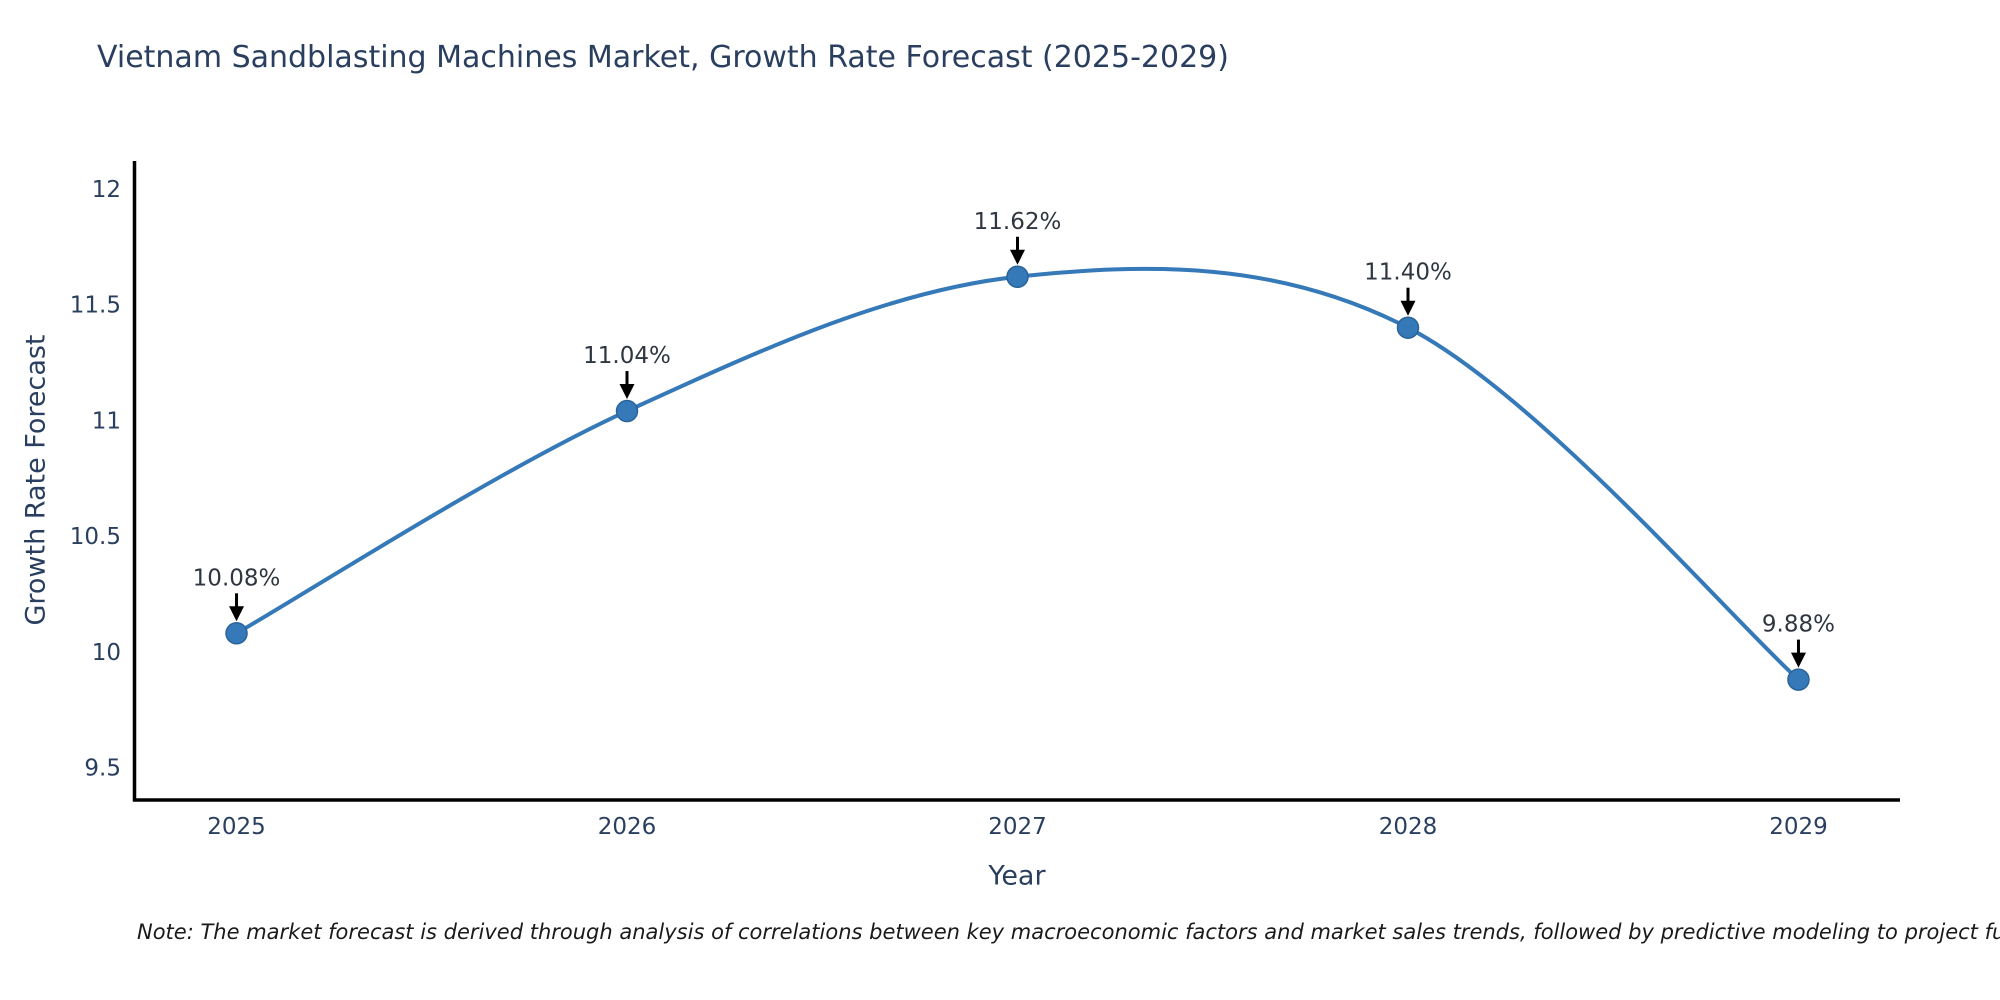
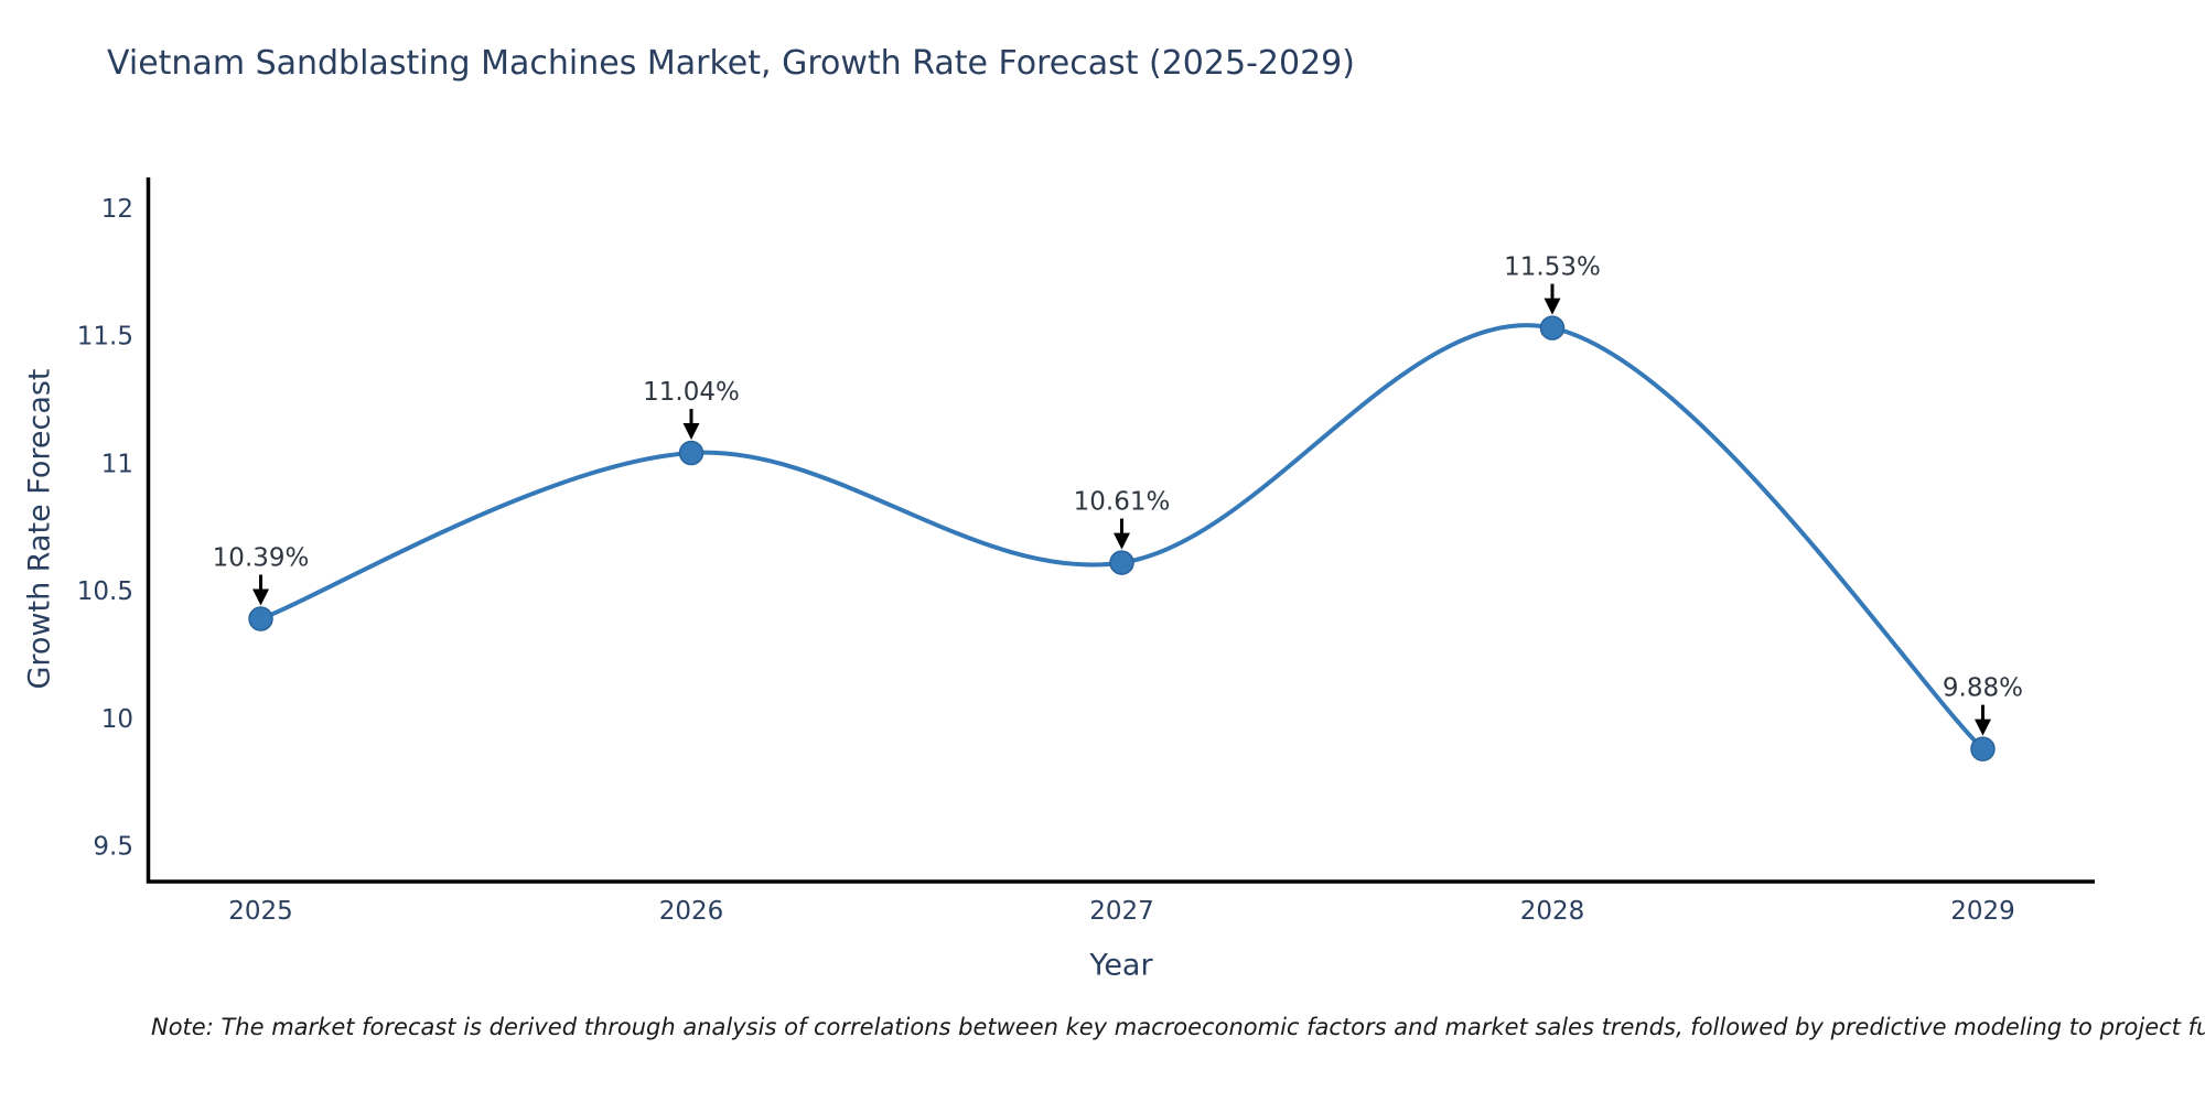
2025: 10.08% -> 10.39%
2027: 11.62% -> 10.61%
2028: 11.40% -> 11.53%
